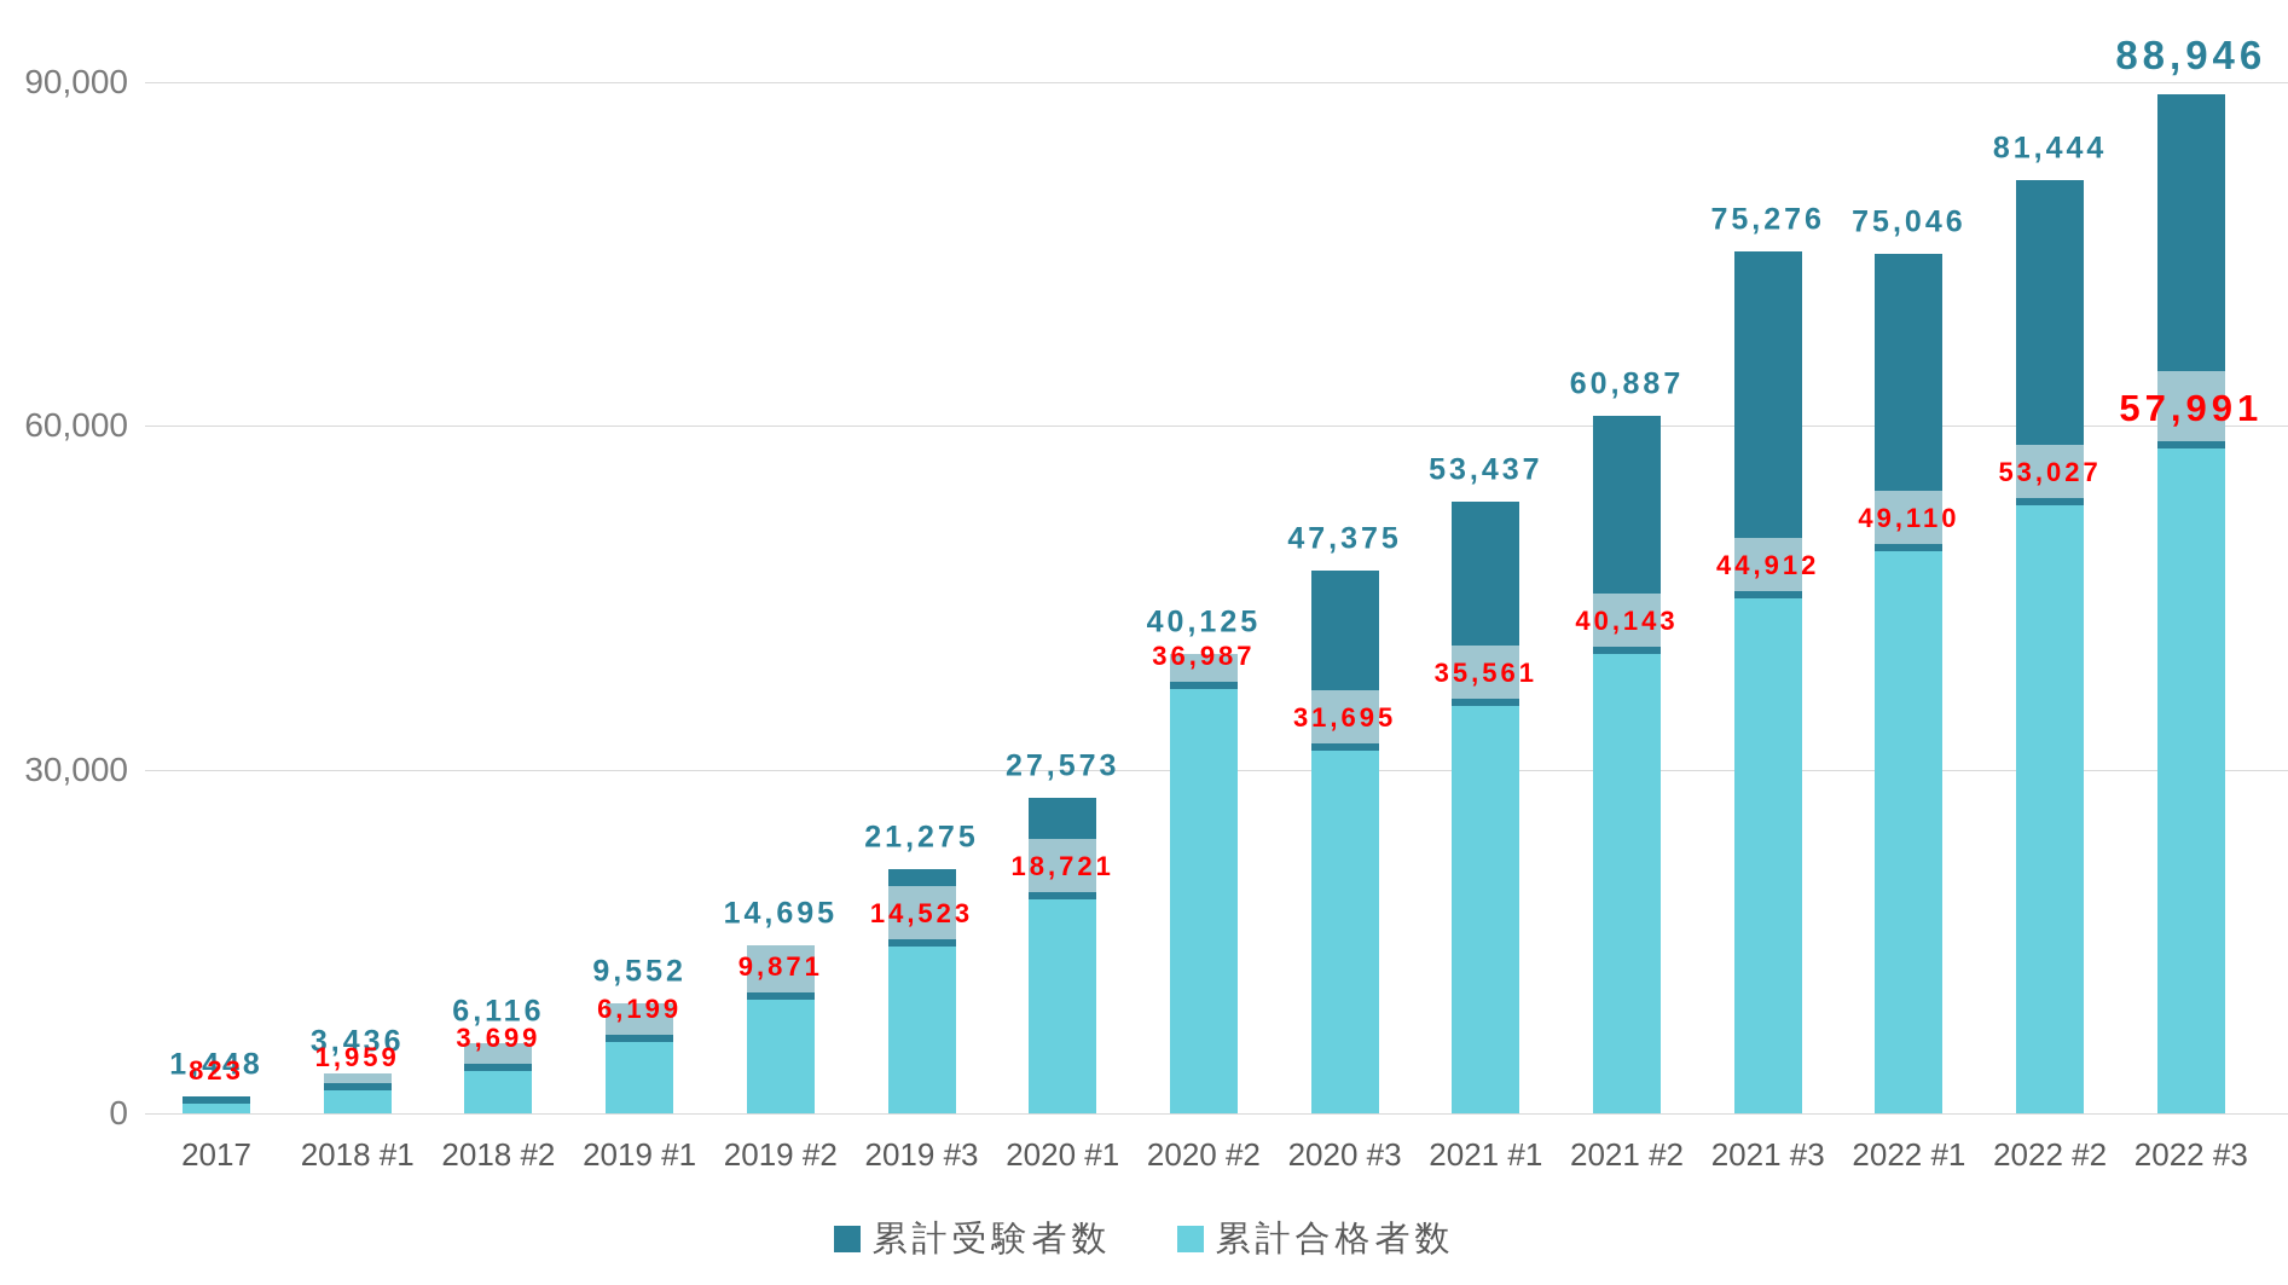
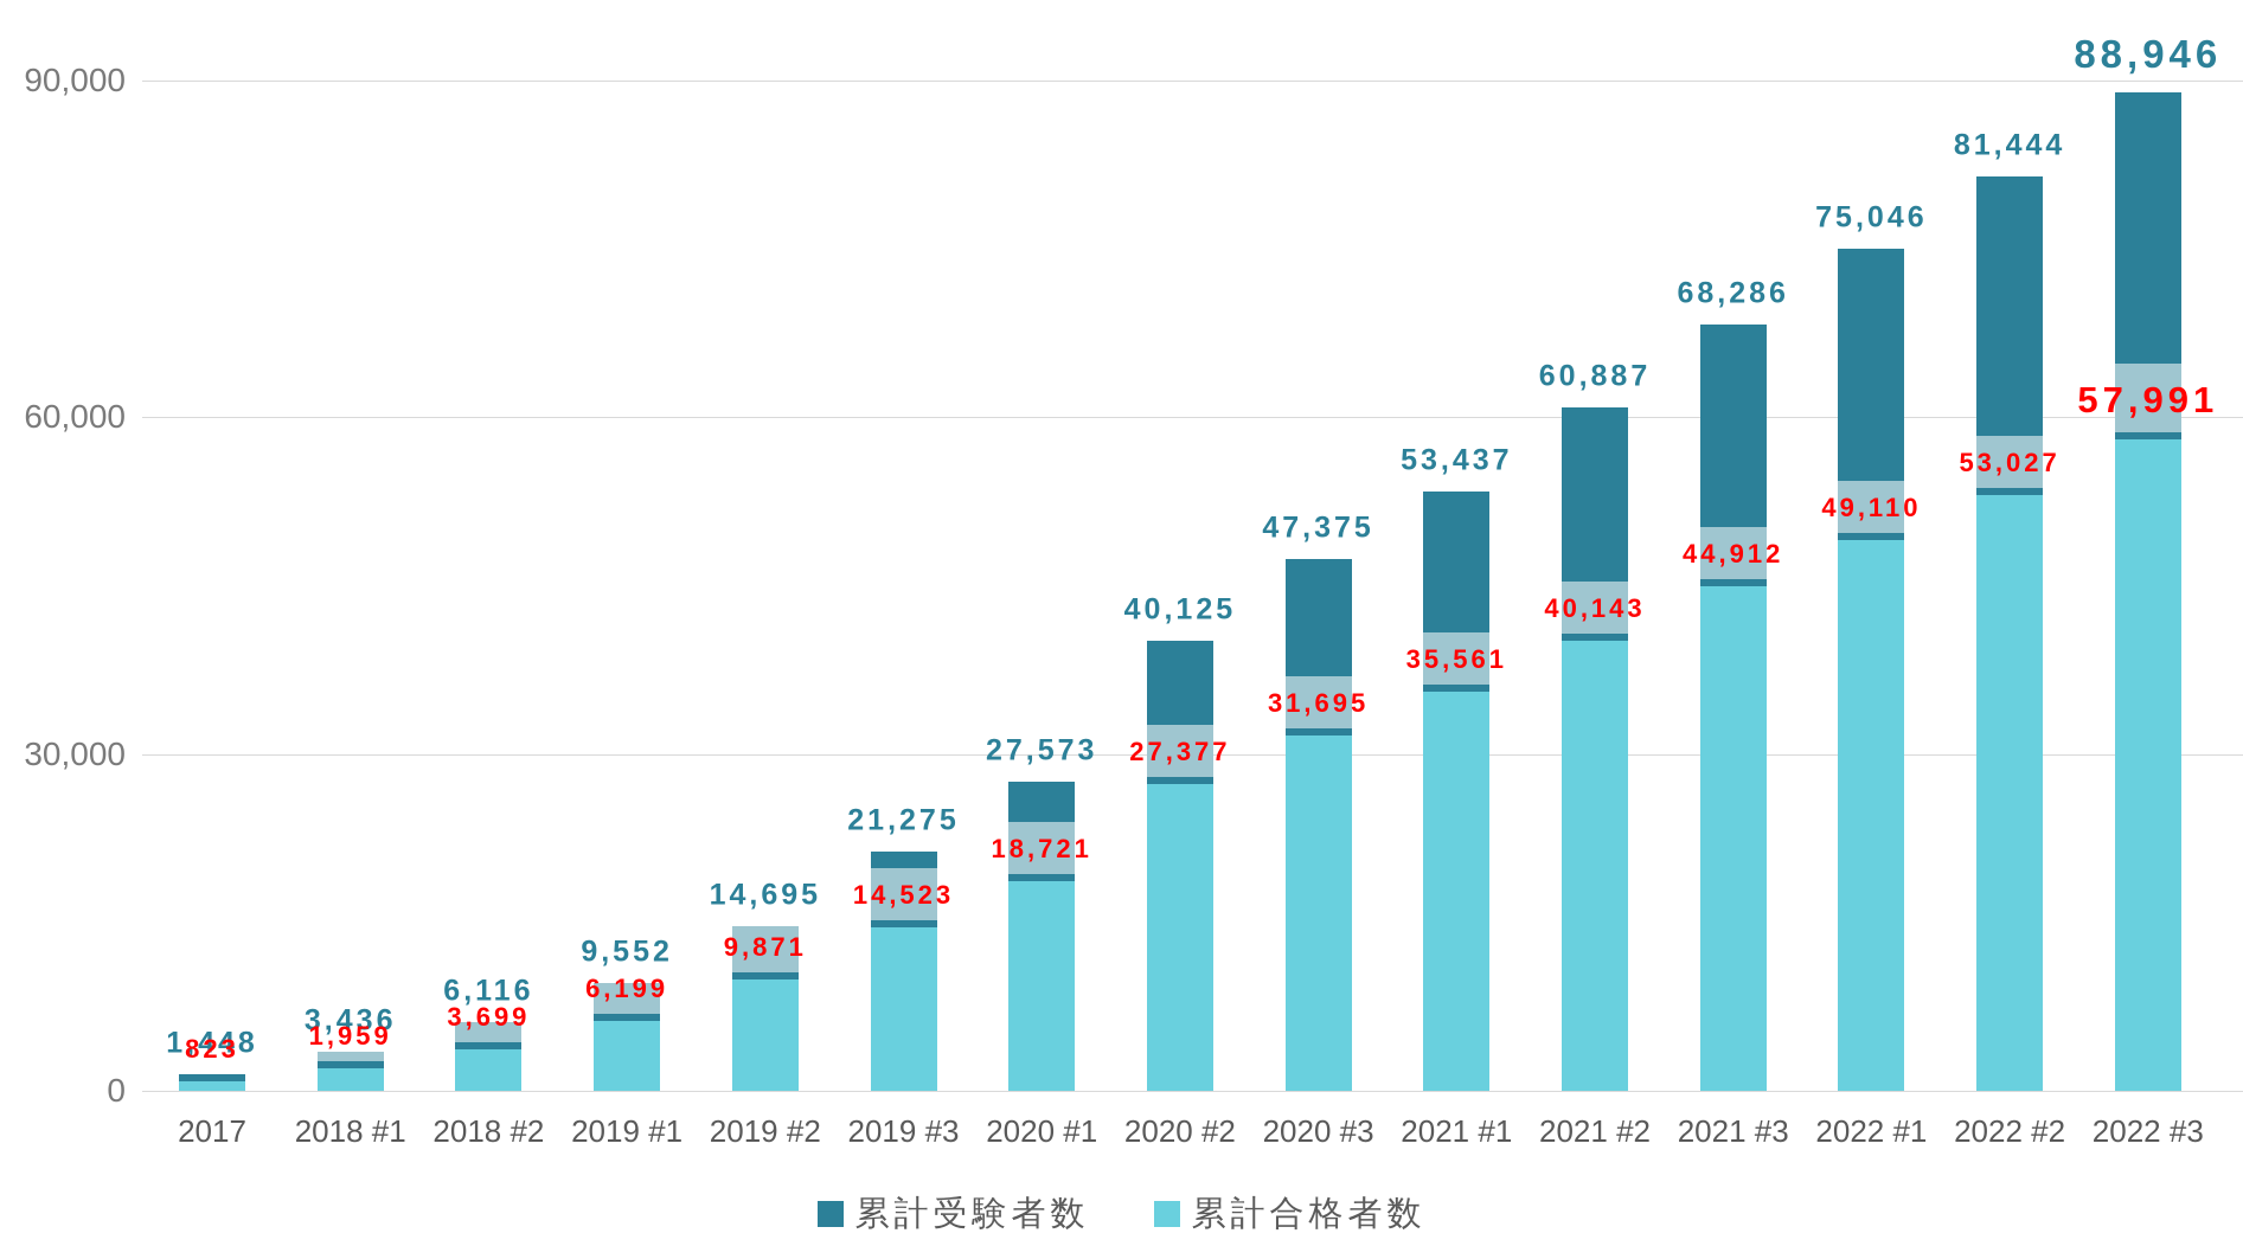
累計合格者数/2020 #2: 36,987 -> 27,377
累計受験者数/2021 #3: 75,276 -> 68,286
